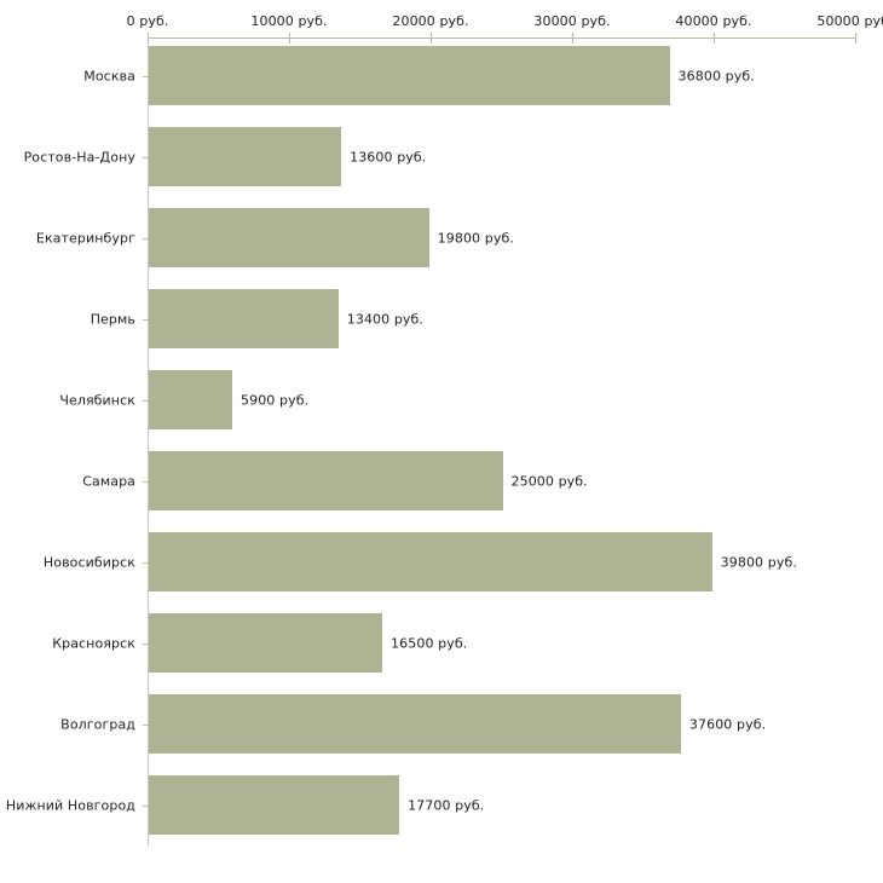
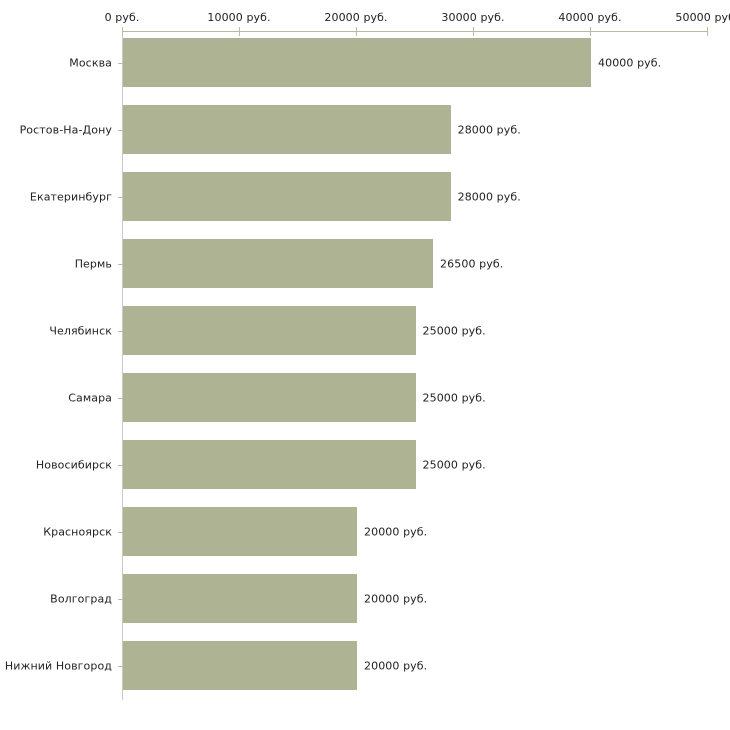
Москва: 36800 -> 40000
Ростов-На-Дону: 13600 -> 28000
Екатеринбург: 19800 -> 28000
Пермь: 13400 -> 26500
Челябинск: 5900 -> 25000
Новосибирск: 39800 -> 25000
Красноярск: 16500 -> 20000
Волгоград: 37600 -> 20000
Нижний Новгород: 17700 -> 20000
